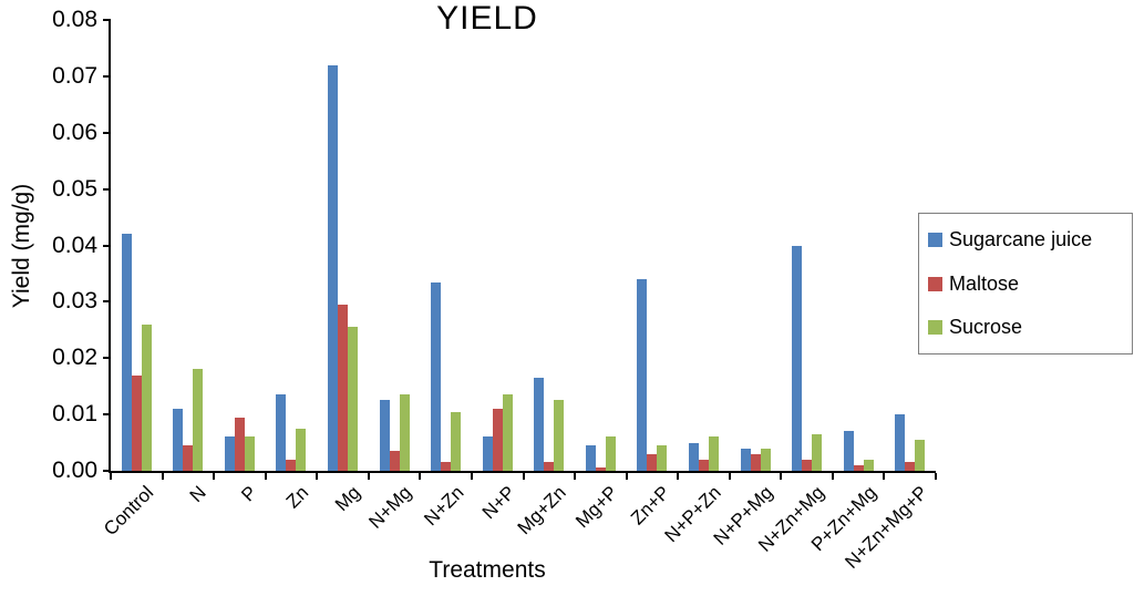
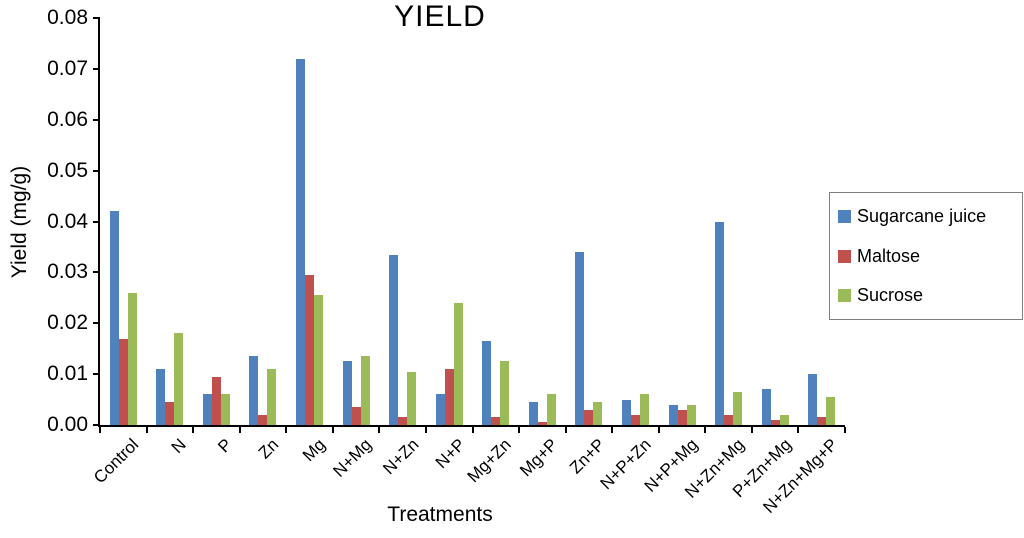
Sucrose/Zn: 0.007 -> 0.011
Sucrose/N+P: 0.013 -> 0.024
